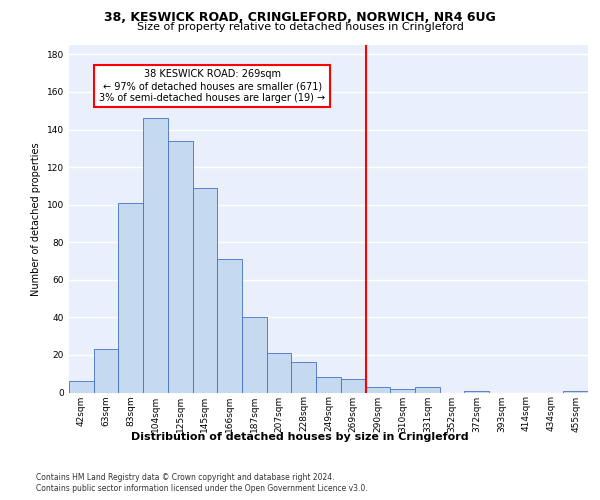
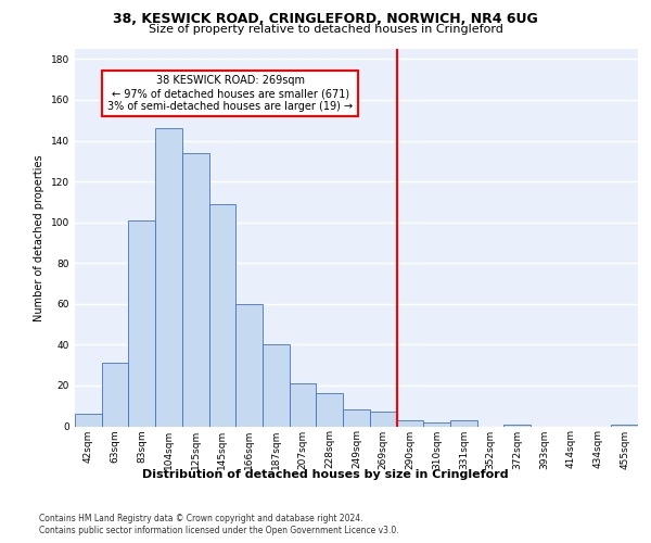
63sqm: 23 -> 31
166sqm: 71 -> 60
